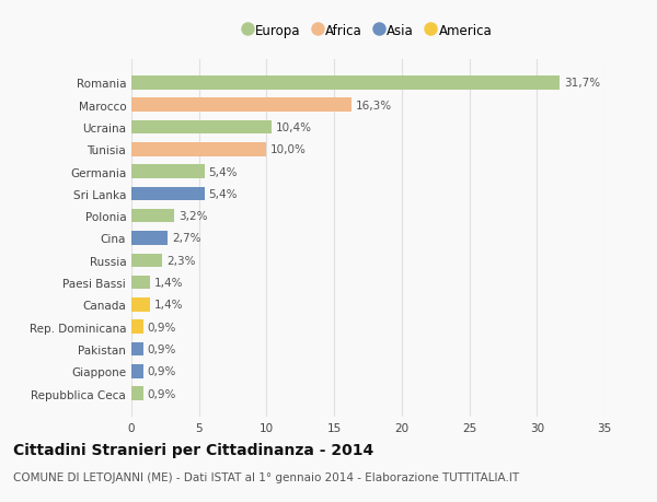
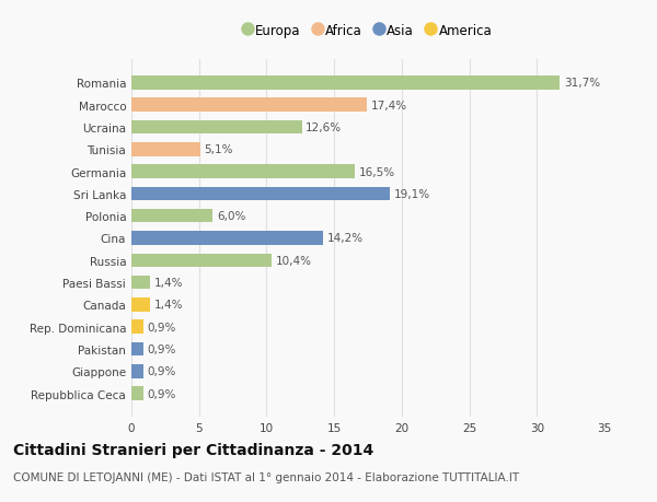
Marocco: 16,3% -> 17,4%
Ucraina: 10,4% -> 12,6%
Tunisia: 10,0% -> 5,1%
Germania: 5,4% -> 16,5%
Sri Lanka: 5,4% -> 19,1%
Polonia: 3,2% -> 6,0%
Cina: 2,7% -> 14,2%
Russia: 2,3% -> 10,4%
